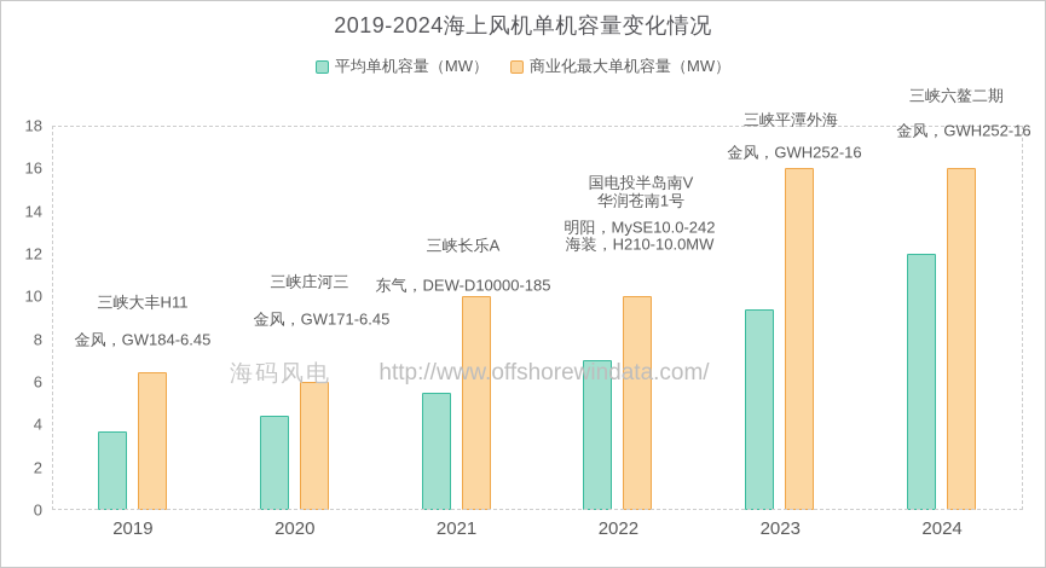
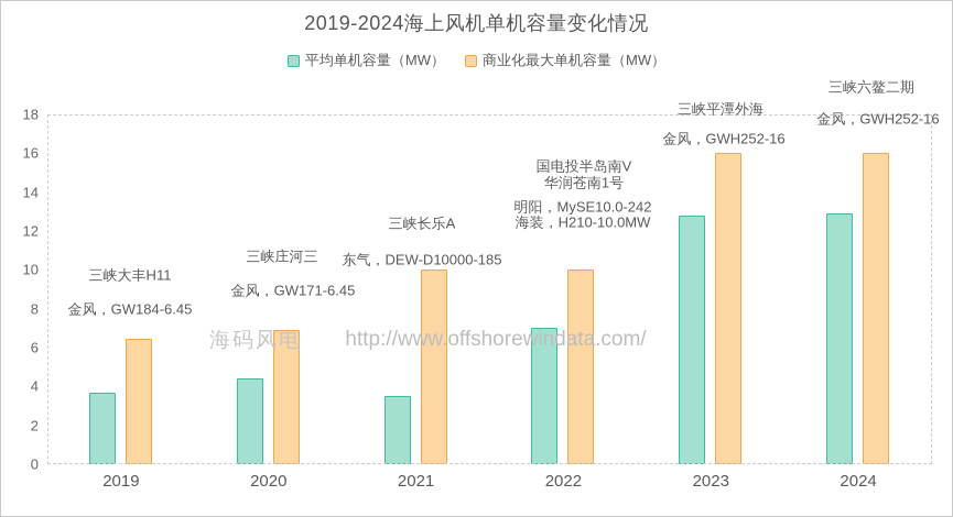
商业化最大单机容量（MW）/2020: 6.0 -> 6.9
平均单机容量（MW）/2021: 5.5 -> 3.5
平均单机容量（MW）/2023: 9.4 -> 12.8
平均单机容量（MW）/2024: 12.0 -> 12.9
